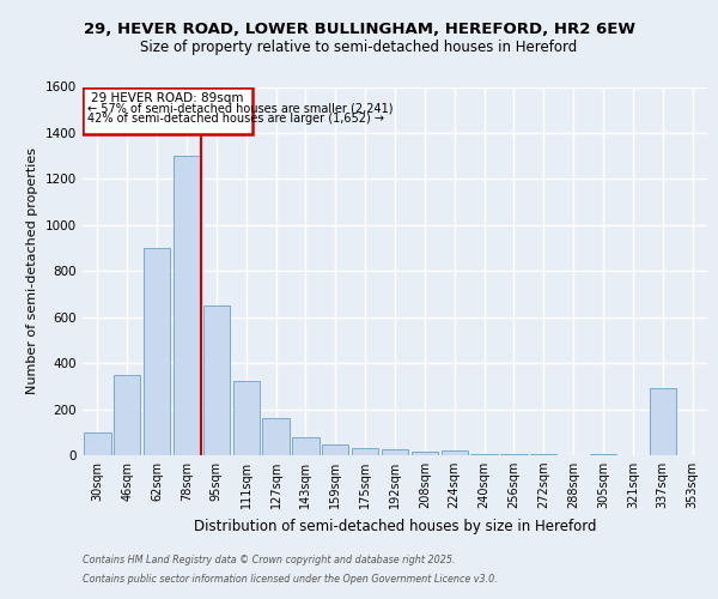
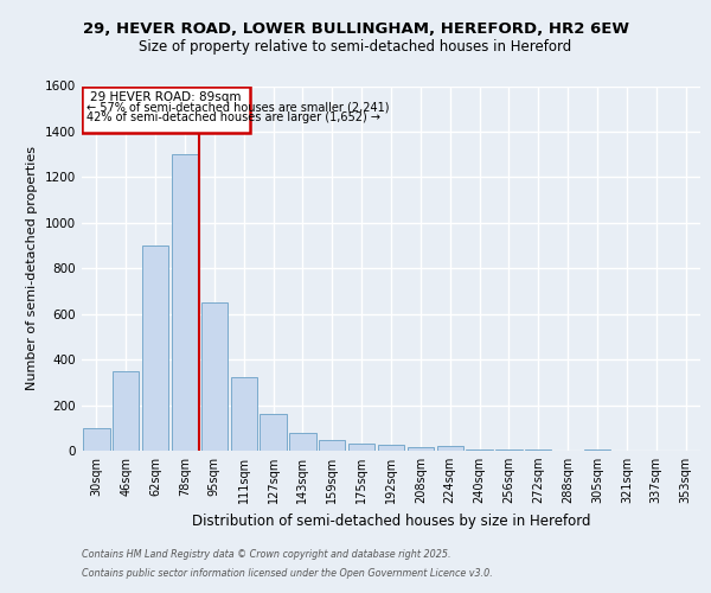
337sqm: 290 -> 0
